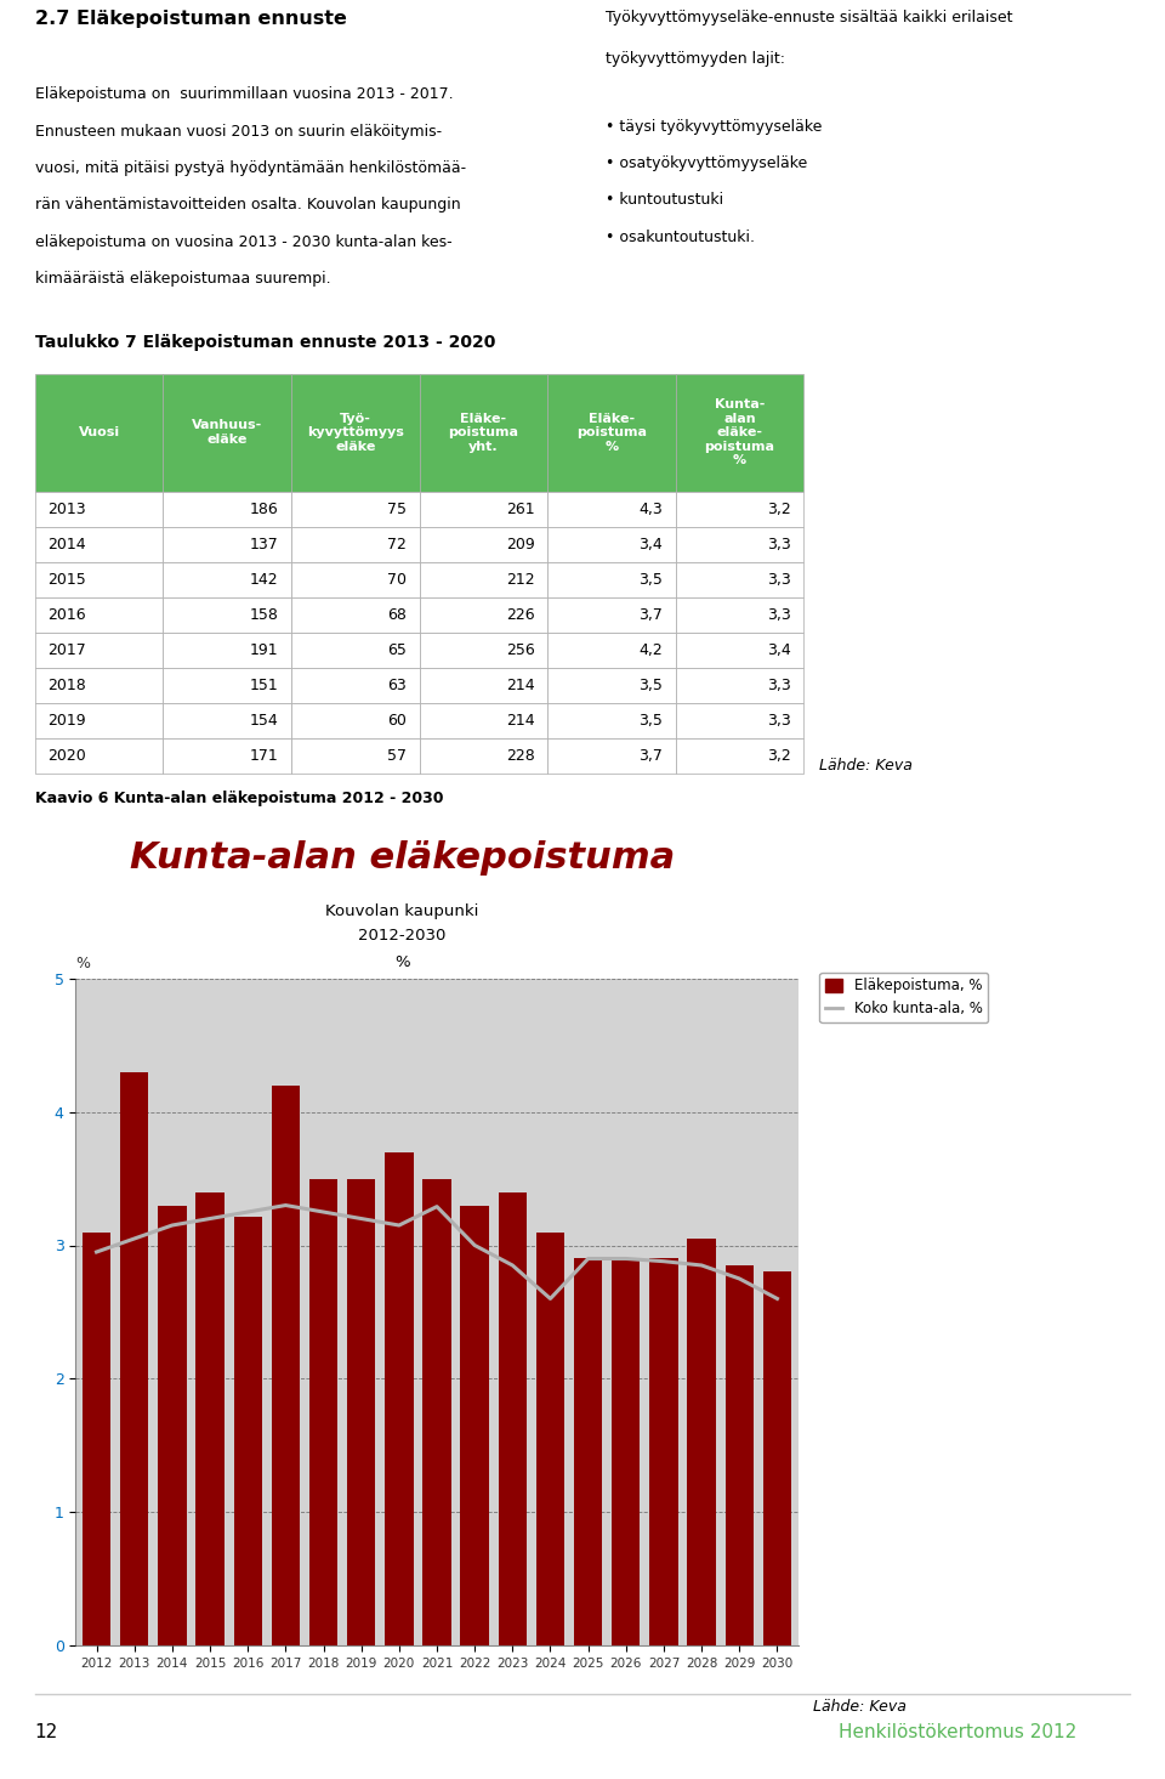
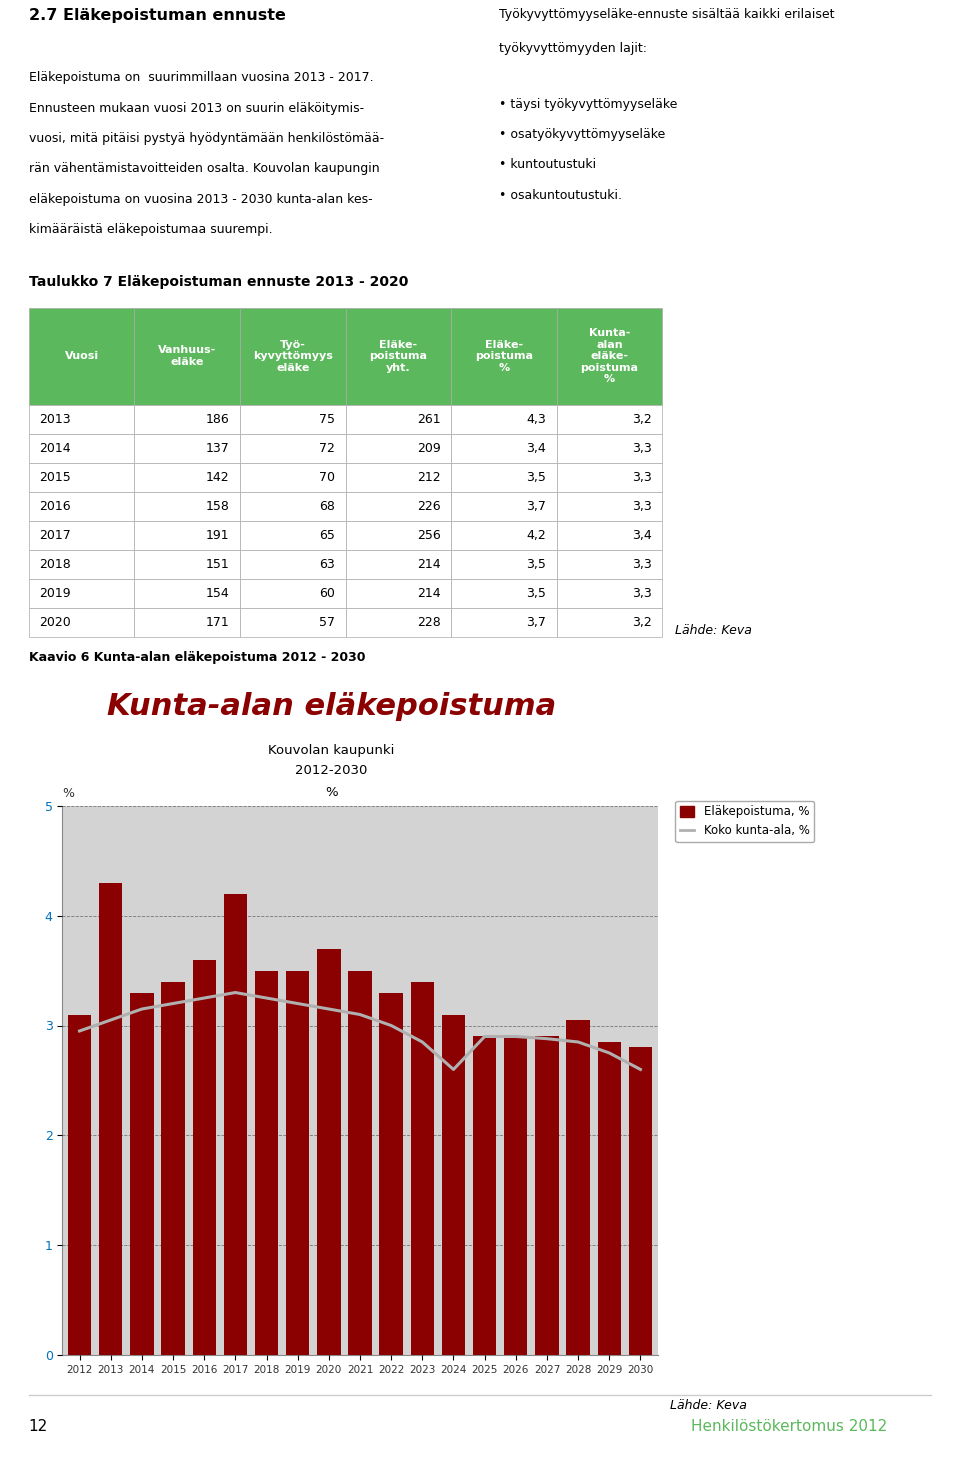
Eläkepoistuma, %/2016: 3.21 -> 3.60
Koko kunta-ala, %/2021: 3.29 -> 3.10
